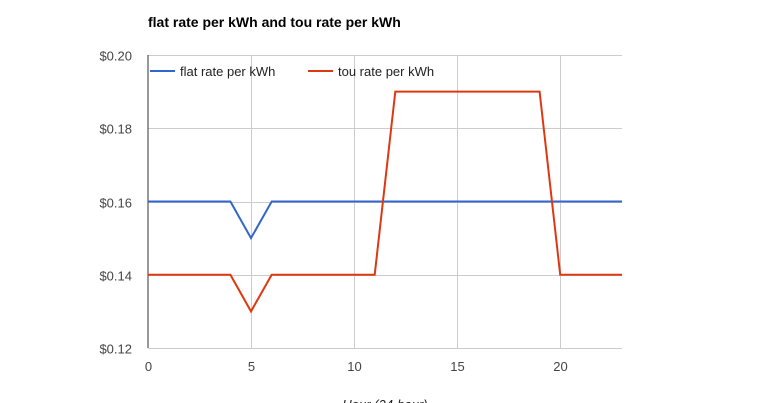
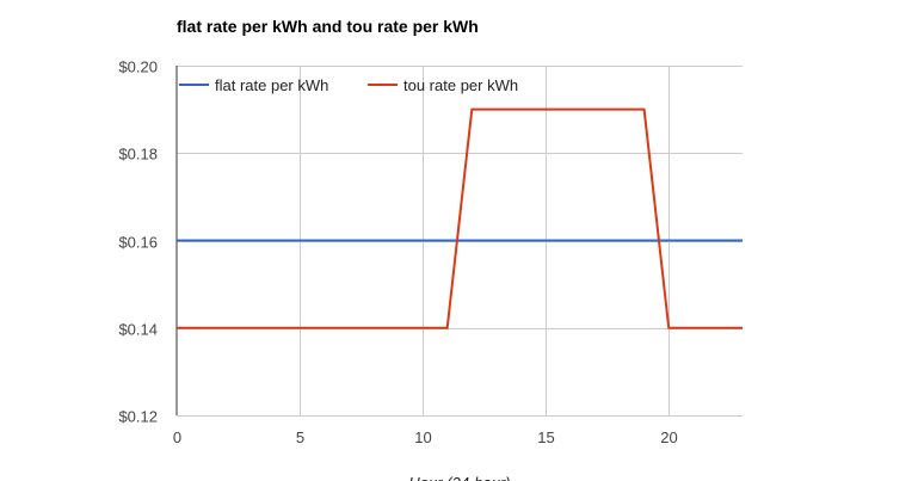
flat rate per kWh/5: $0.15 -> $0.16
tou rate per kWh/5: $0.13 -> $0.14
